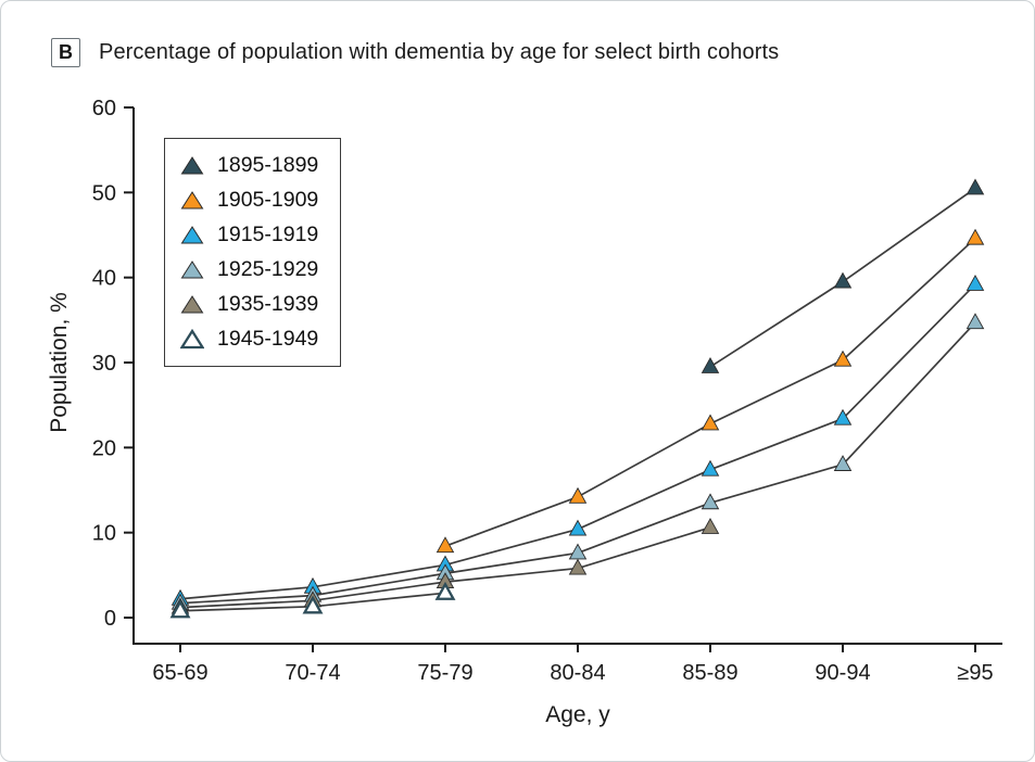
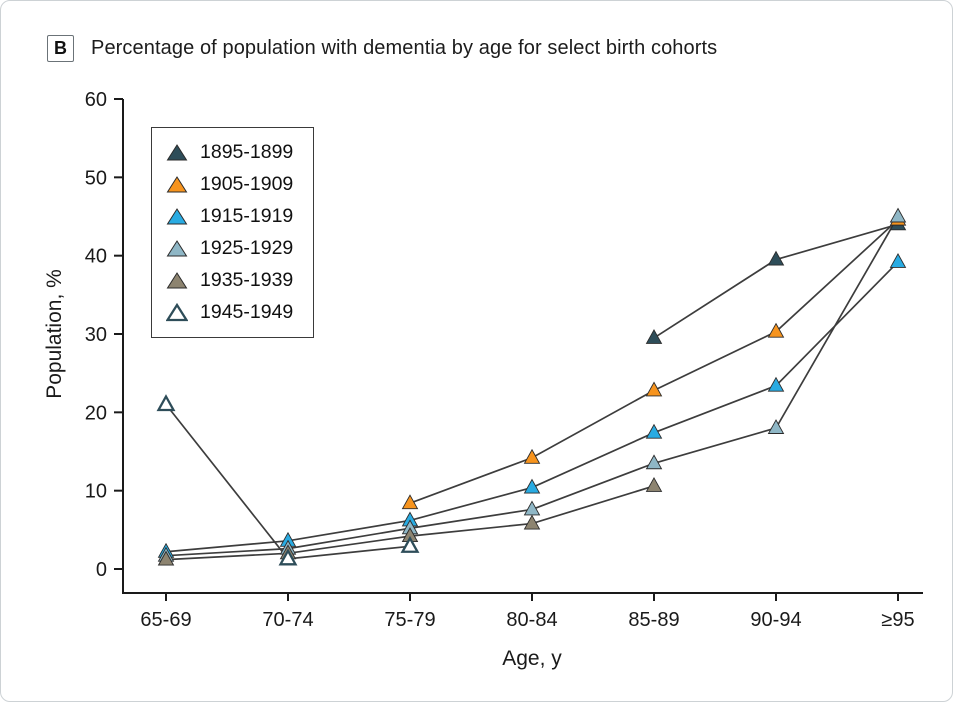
1945-1949/65-69: 1 -> 21
1895-1899/≥95: 50 -> 44
1925-1929/≥95: 35 -> 45
